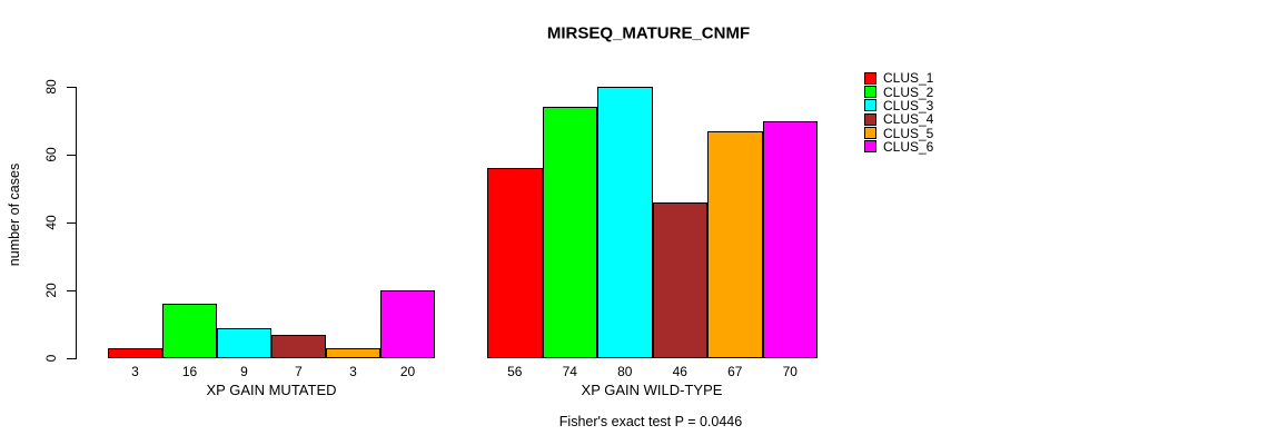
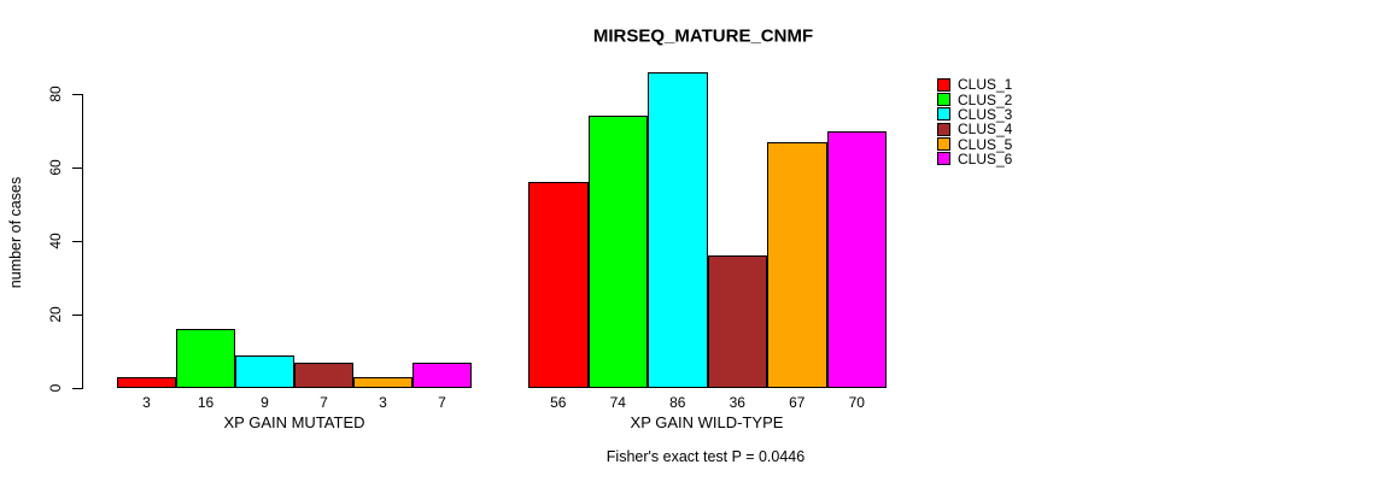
CLUS_6/XP GAIN MUTATED: 20 -> 7
CLUS_3/XP GAIN WILD-TYPE: 80 -> 86
CLUS_4/XP GAIN WILD-TYPE: 46 -> 36
